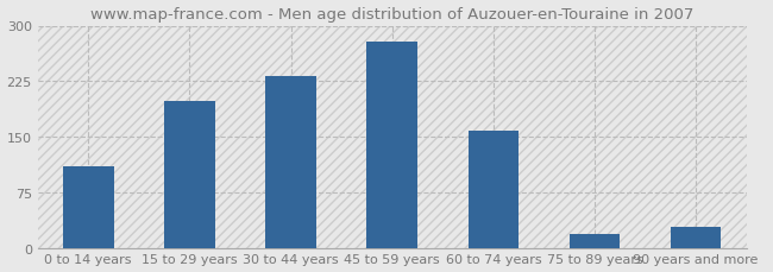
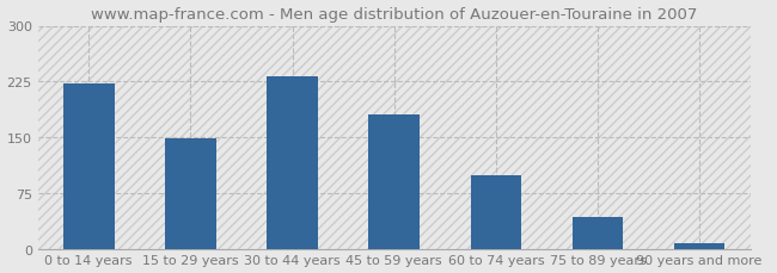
0 to 14 years: 110 -> 222
15 to 29 years: 198 -> 148
45 to 59 years: 278 -> 180
60 to 74 years: 158 -> 98
75 to 89 years: 18 -> 42
90 years and more: 28 -> 7
